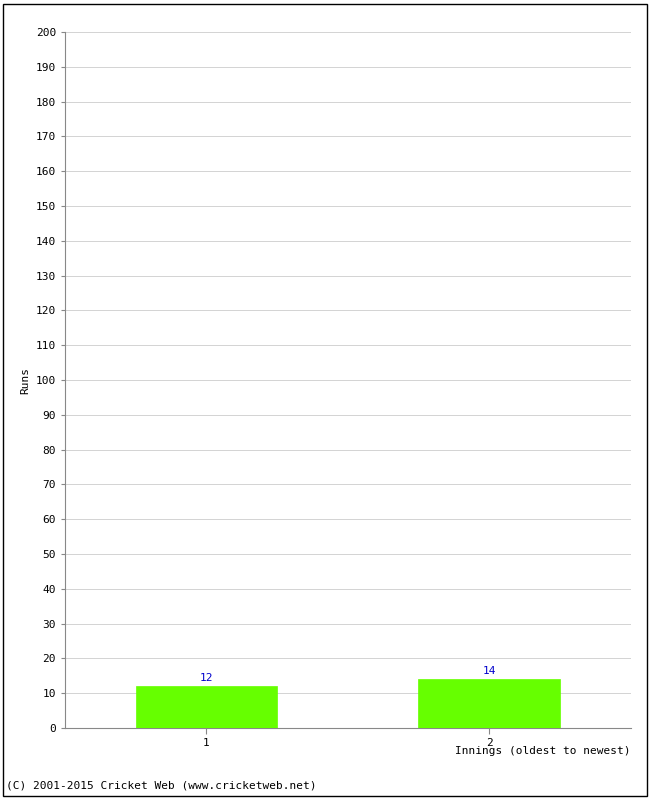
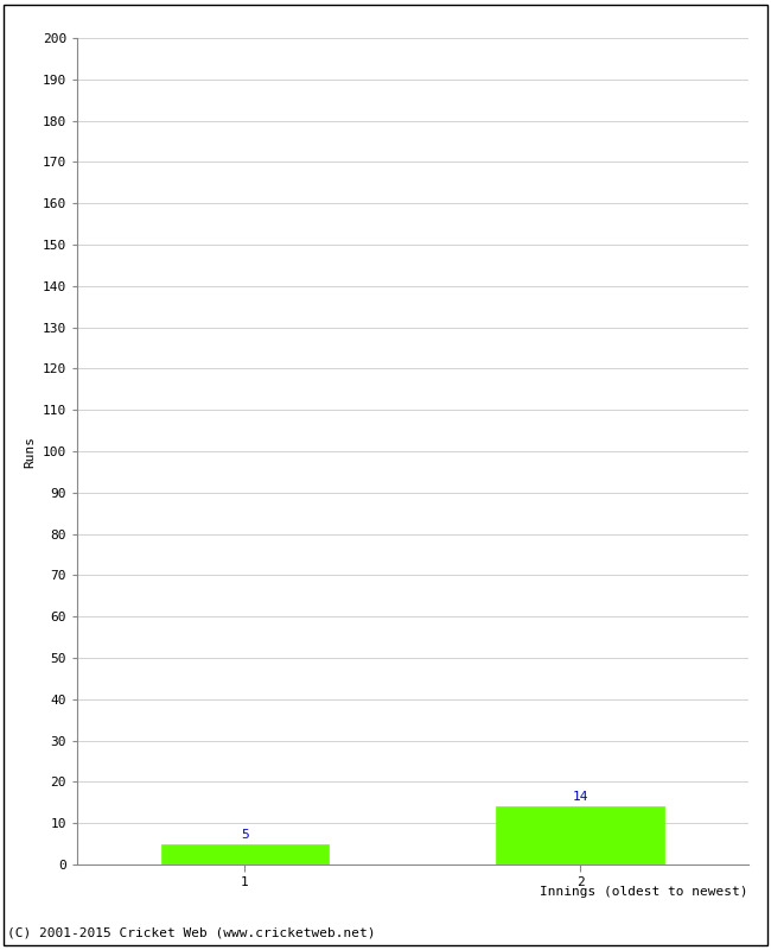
1: 12 -> 5
